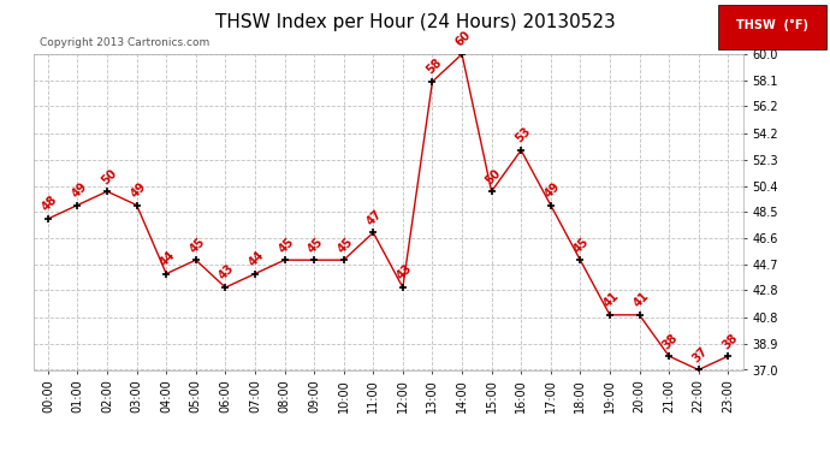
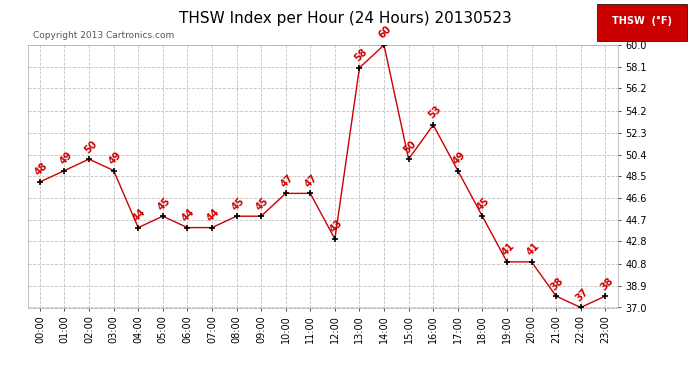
06:00: 43 -> 44
10:00: 45 -> 47
